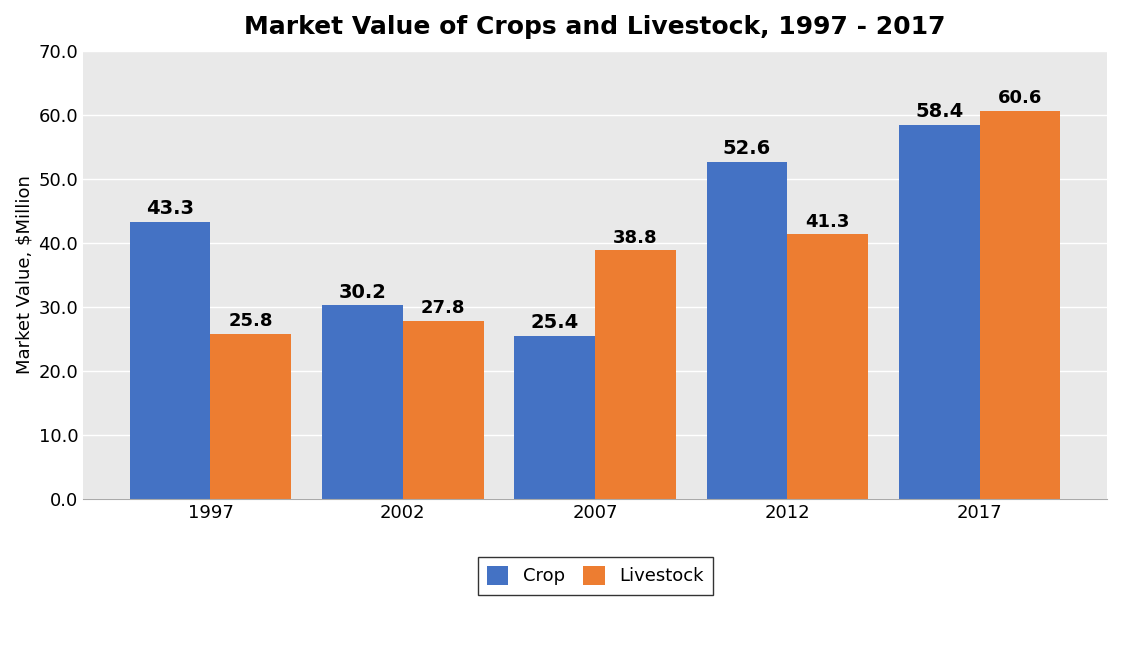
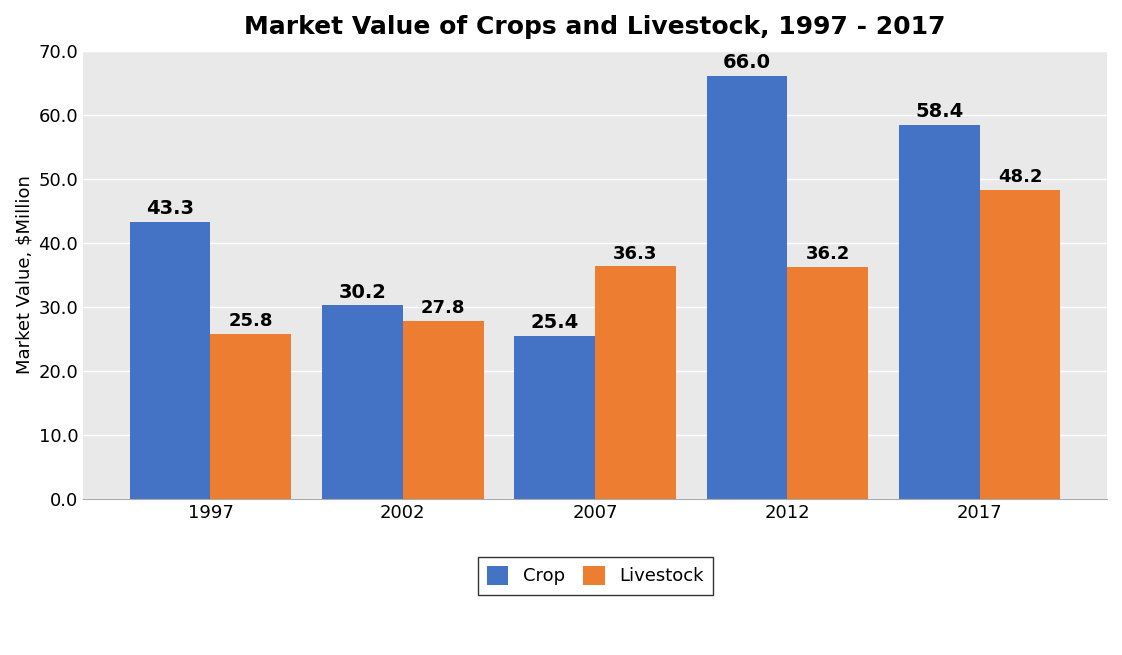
Livestock/2007: 38.8 -> 36.3
Crop/2012: 52.6 -> 66.0
Livestock/2012: 41.3 -> 36.2
Livestock/2017: 60.6 -> 48.2
